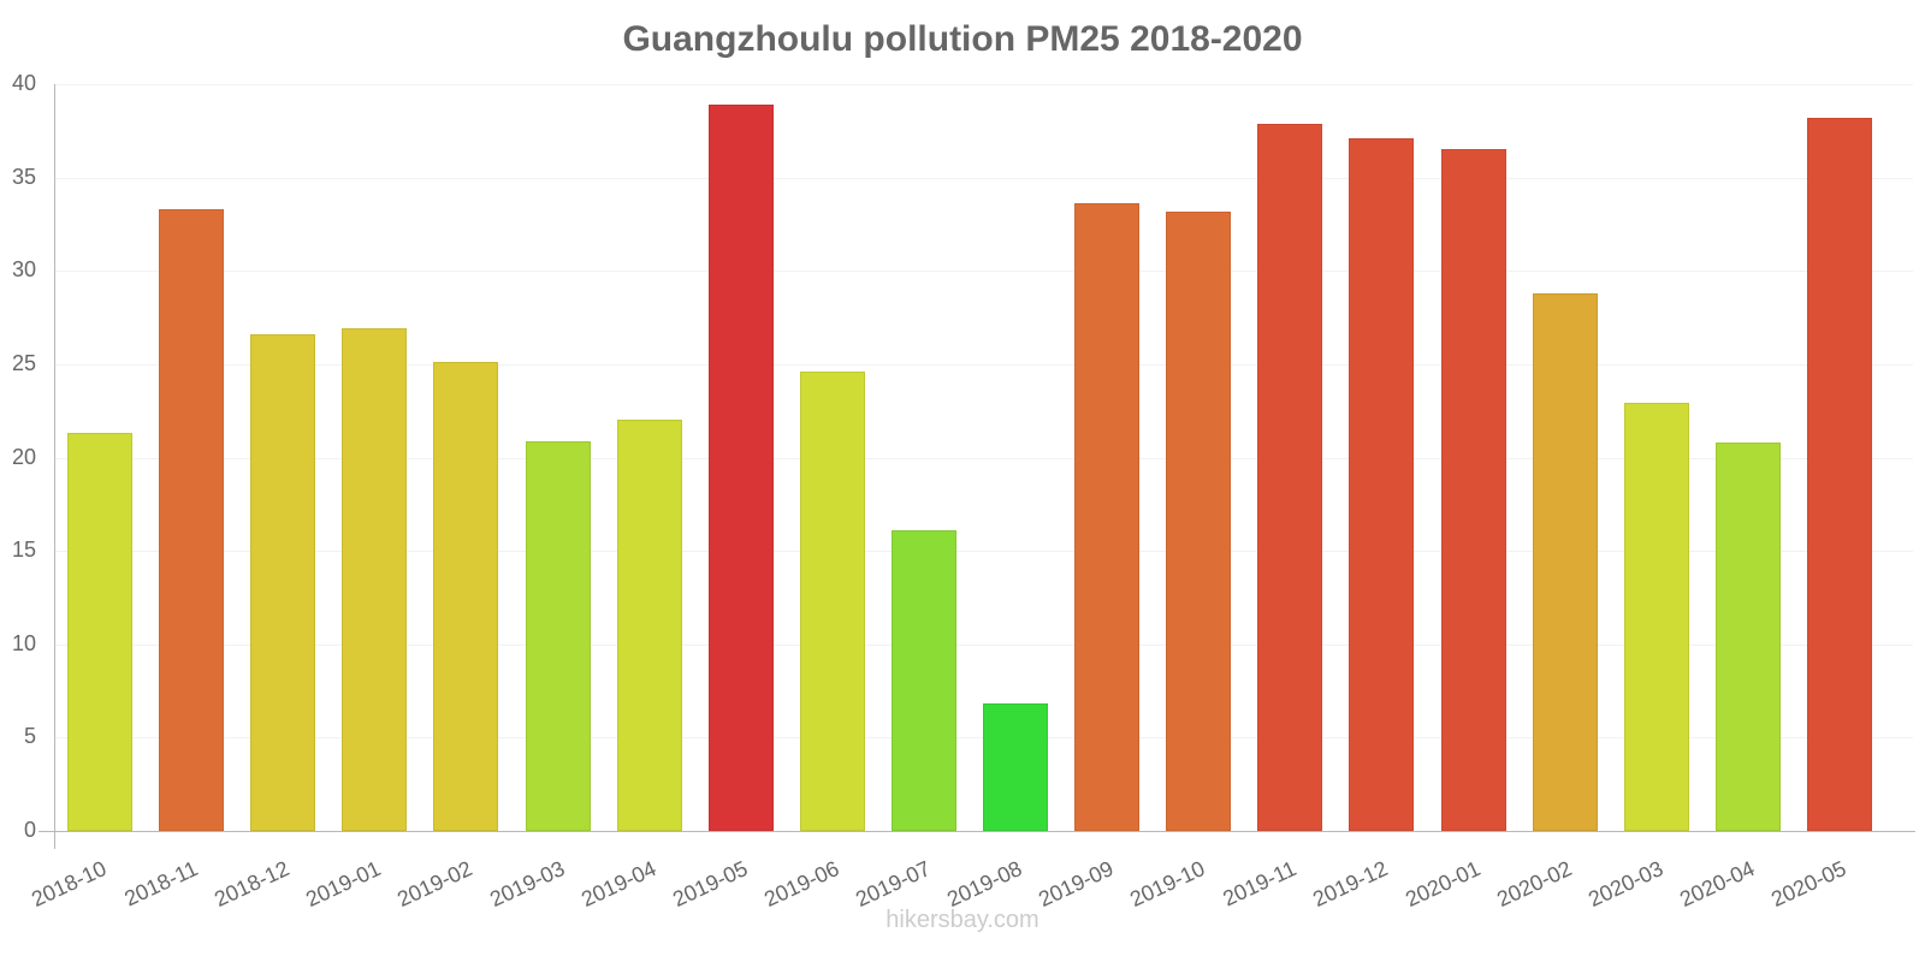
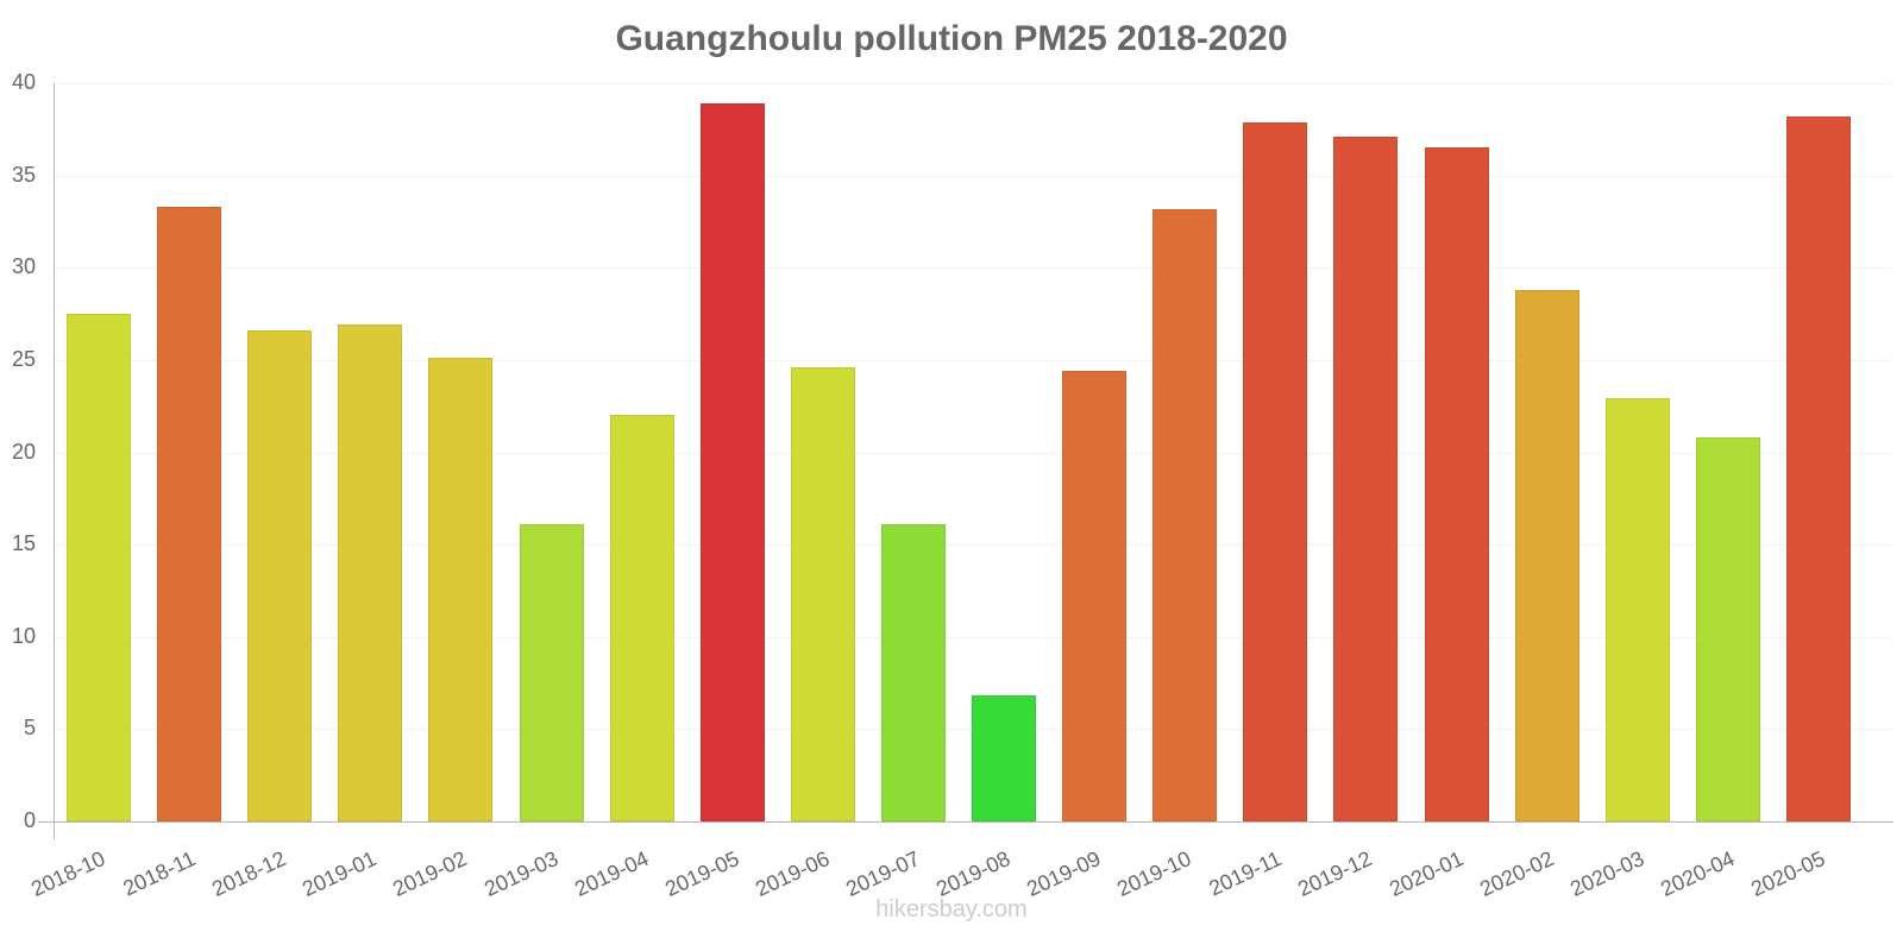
2018-10: 21.3 -> 27.5
2019-03: 20.9 -> 16.1
2019-09: 33.6 -> 24.4
